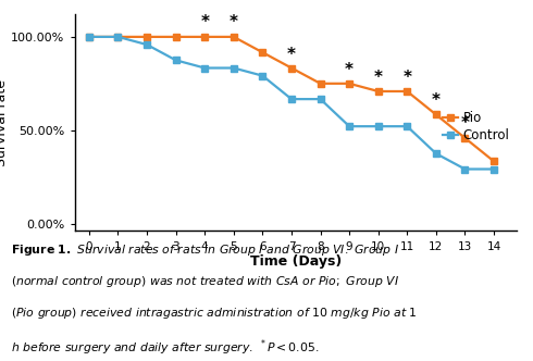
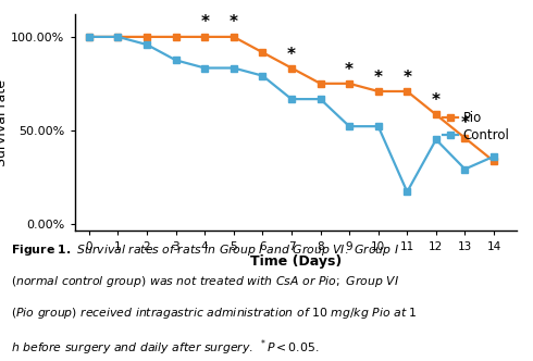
Control/11: 52% -> 17%
Control/12: 38% -> 45%
Control/14: 29% -> 36%
